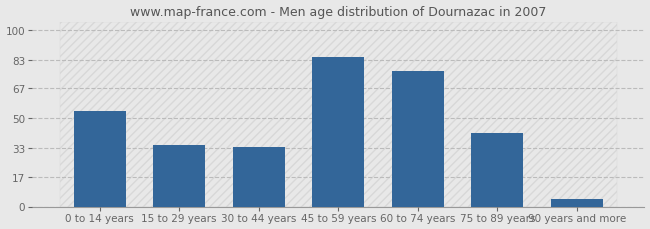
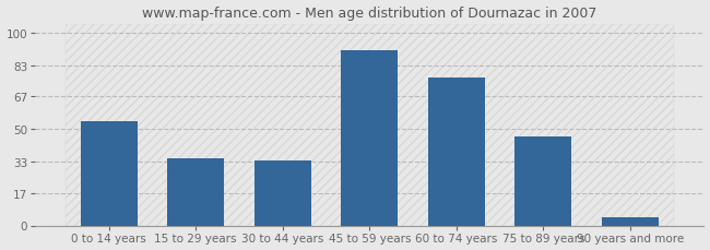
45 to 59 years: 85 -> 91
75 to 89 years: 42 -> 46
